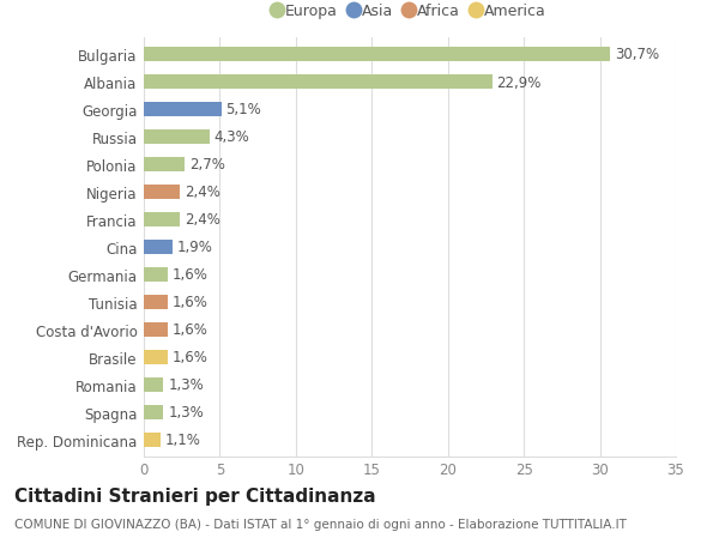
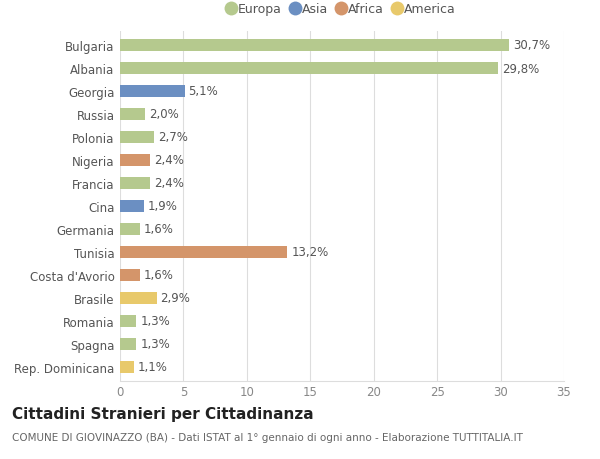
Albania: 22,9% -> 29,8%
Russia: 4,3% -> 2,0%
Tunisia: 1,6% -> 13,2%
Brasile: 1,6% -> 2,9%
